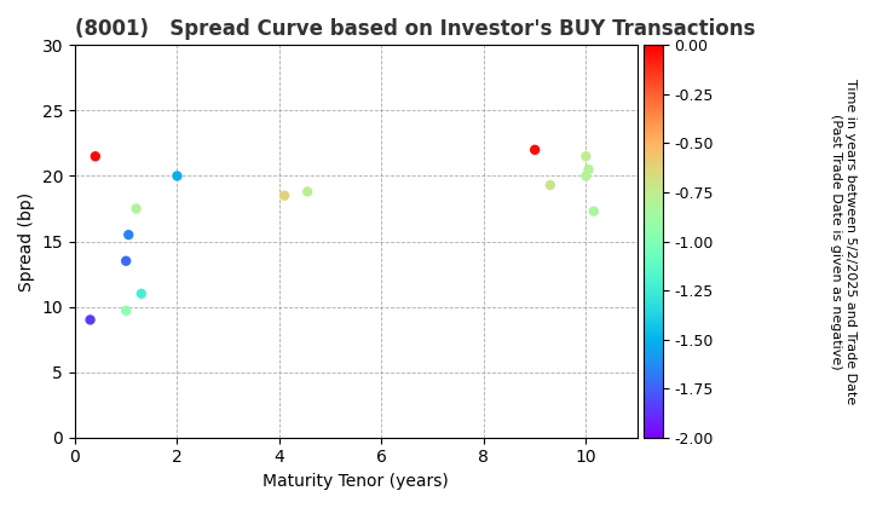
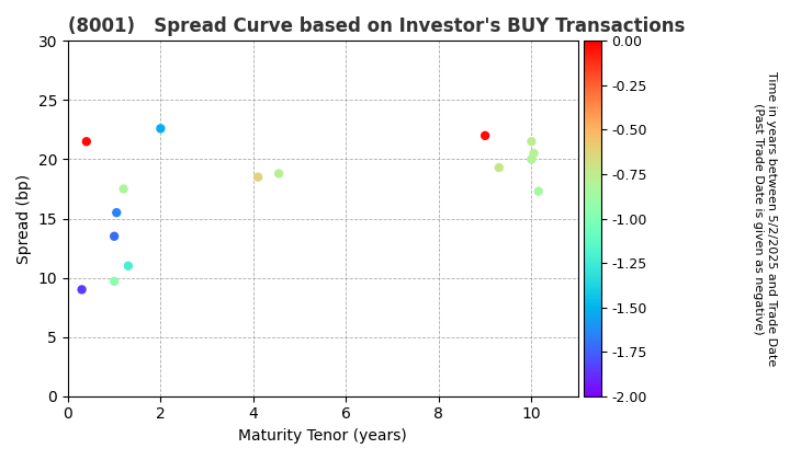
2: 20.0 -> 22.6
